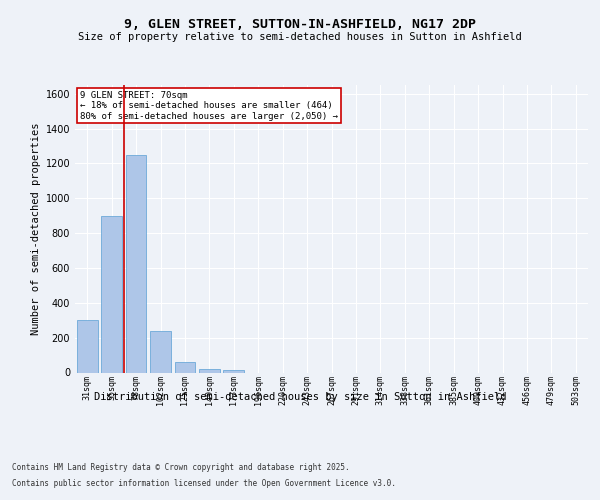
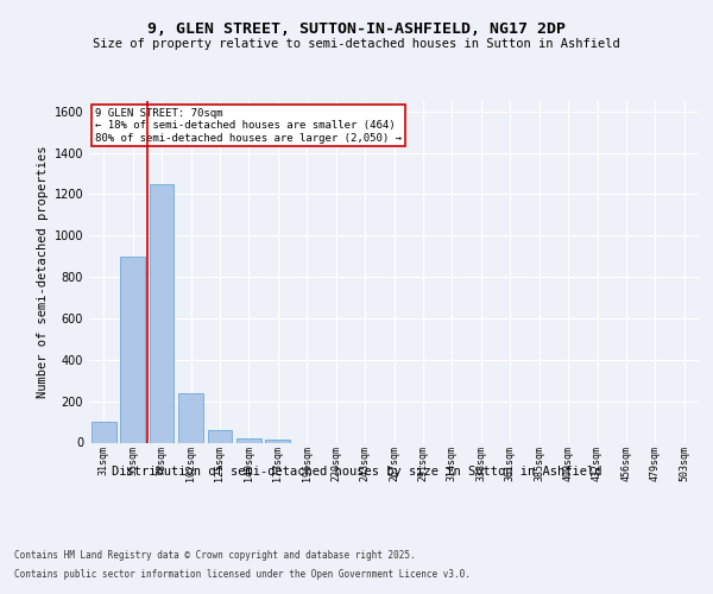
31sqm: 300 -> 100
